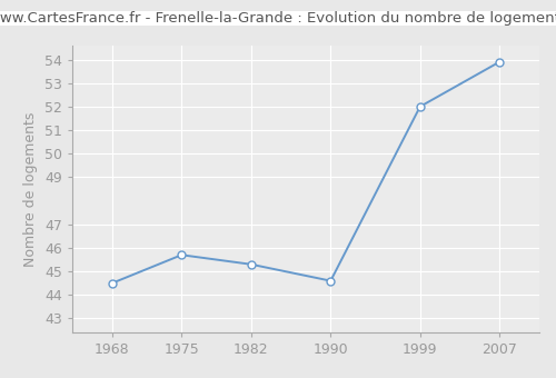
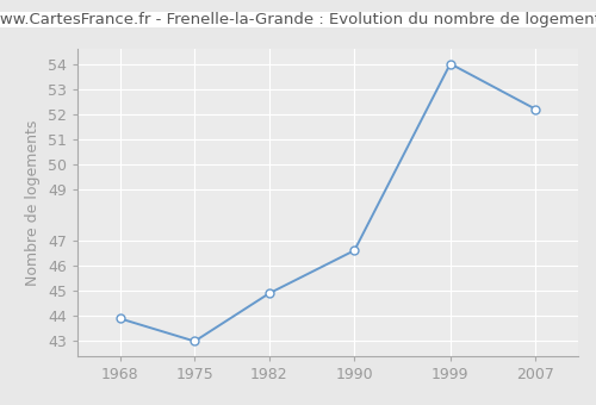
1968: 44.5 -> 43.9
1975: 45.7 -> 43.0
1982: 45.3 -> 44.9
1990: 44.6 -> 46.6
1999: 52.0 -> 54.0
2007: 53.9 -> 52.2
